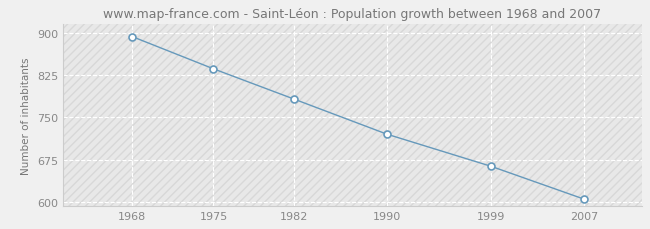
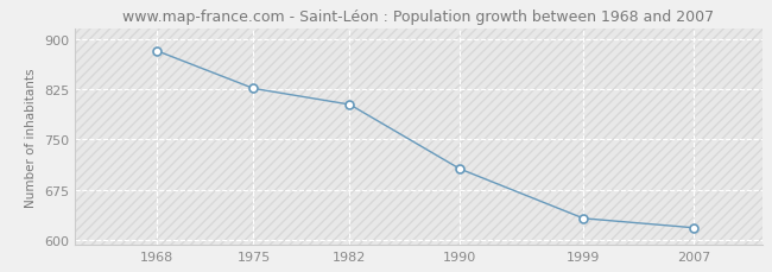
1968: 893 -> 882
1975: 836 -> 826
1982: 782 -> 802
1990: 720 -> 706
1999: 663 -> 632
2007: 605 -> 618
